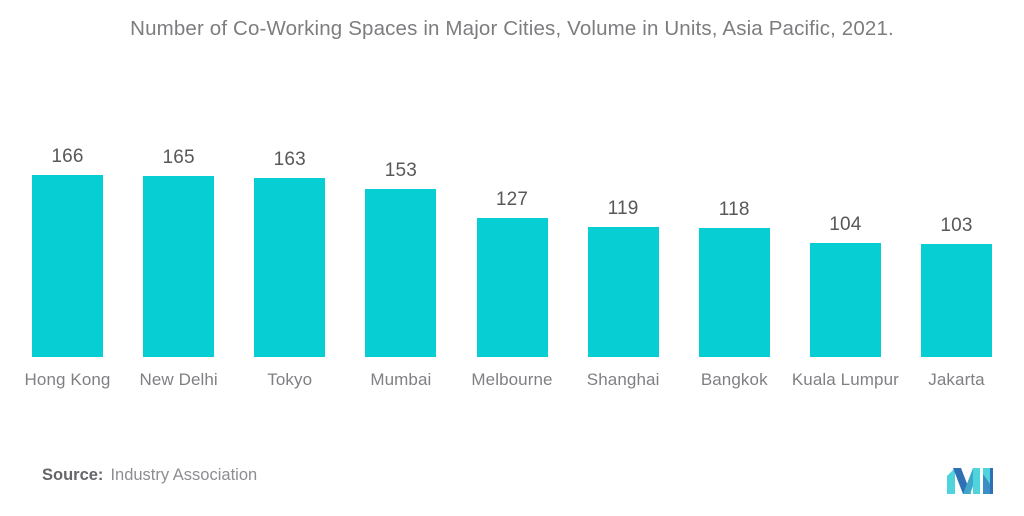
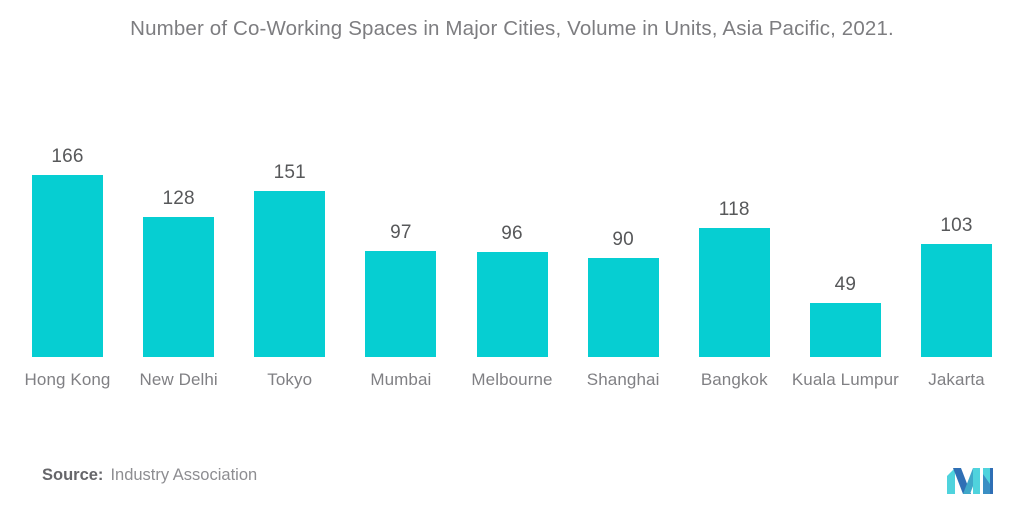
New Delhi: 165 -> 128
Tokyo: 163 -> 151
Mumbai: 153 -> 97
Melbourne: 127 -> 96
Shanghai: 119 -> 90
Kuala Lumpur: 104 -> 49
